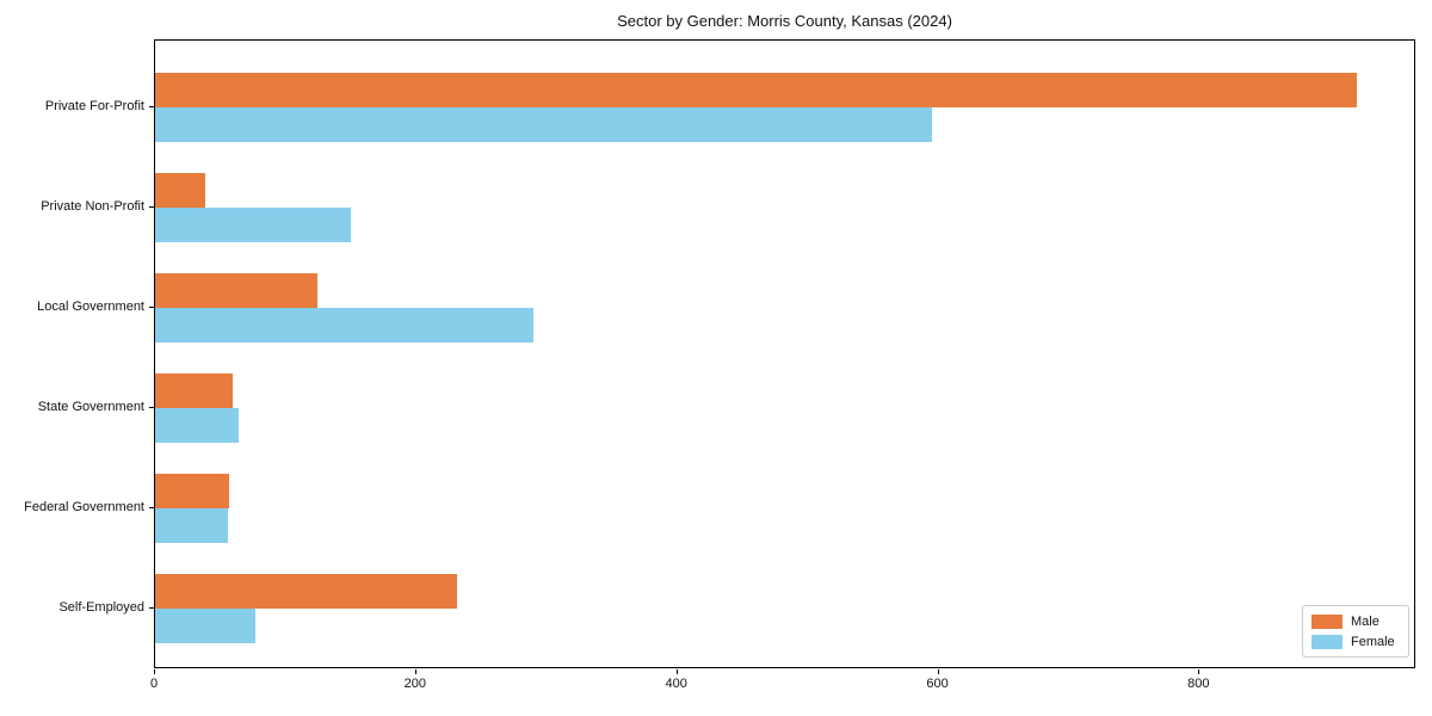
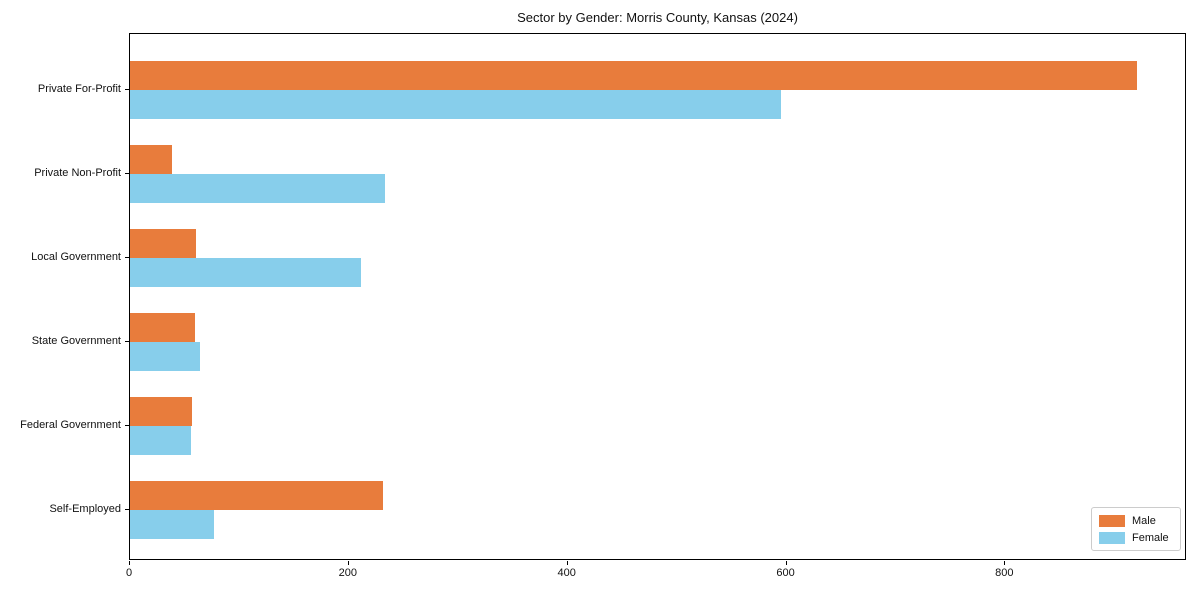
Female/Private Non-Profit: 150 -> 233
Male/Local Government: 124 -> 60
Female/Local Government: 290 -> 211
